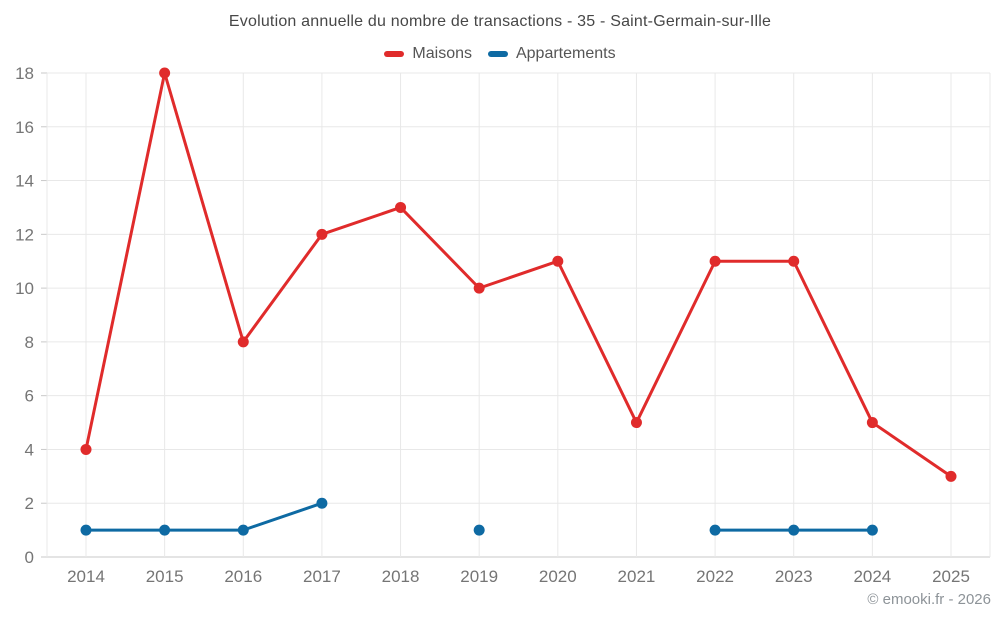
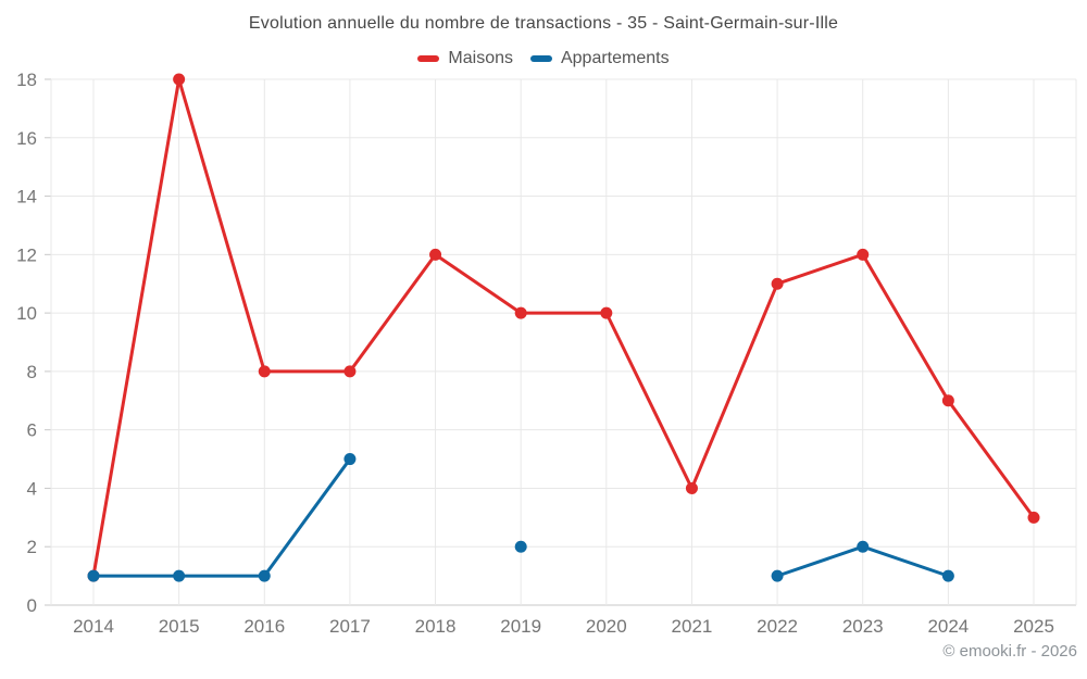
Maisons/2014: 4 -> 1
Maisons/2017: 12 -> 8
Appartements/2017: 2 -> 5
Maisons/2018: 13 -> 12
Appartements/2019: 1 -> 2
Maisons/2020: 11 -> 10
Maisons/2021: 5 -> 4
Maisons/2023: 11 -> 12
Appartements/2023: 1 -> 2
Maisons/2024: 5 -> 7
